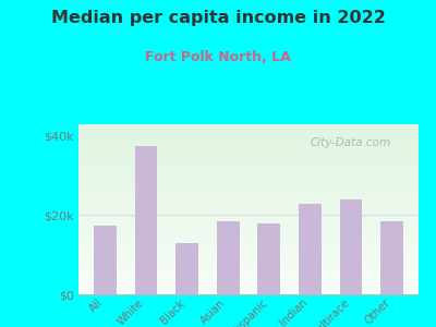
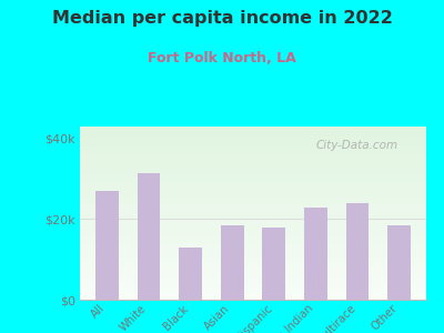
All: $17.5k -> $27.0k
White: $37.5k -> $31.5k
